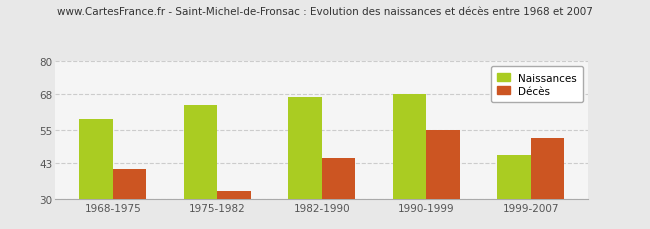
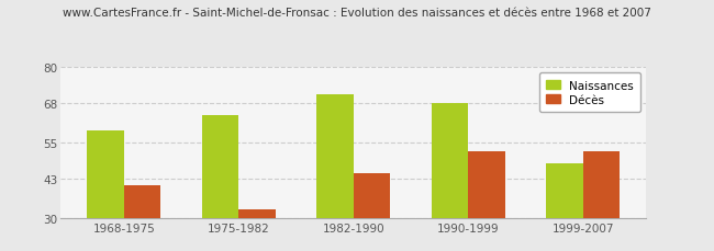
Naissances/1982-1990: 67 -> 71
Décès/1990-1999: 55 -> 52
Naissances/1999-2007: 46 -> 48
